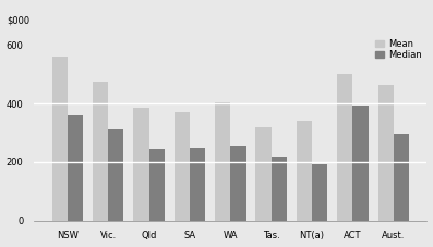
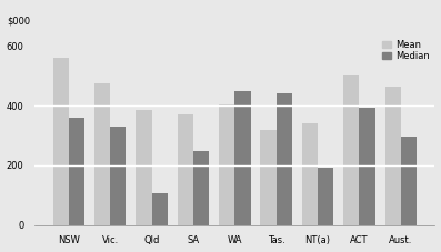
Median/Vic.: 310 -> 330
Median/Qld: 245 -> 105
Median/WA: 255 -> 450
Median/Tas.: 220 -> 440
